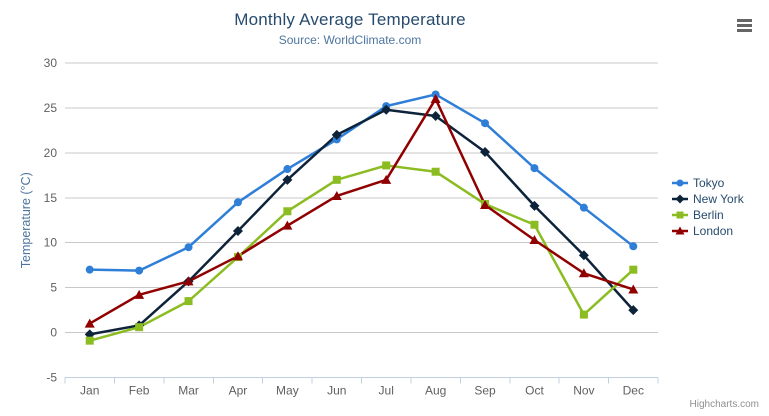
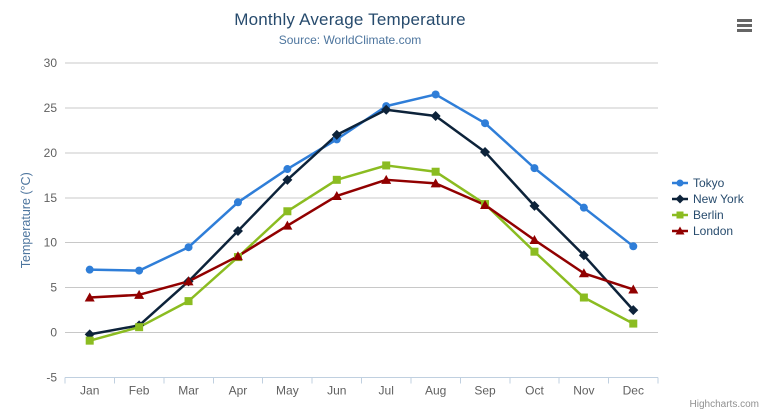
London/Jan: 1 -> 4
London/Aug: 26 -> 17
Berlin/Oct: 12 -> 9
Berlin/Nov: 2 -> 4
Berlin/Dec: 7 -> 1
